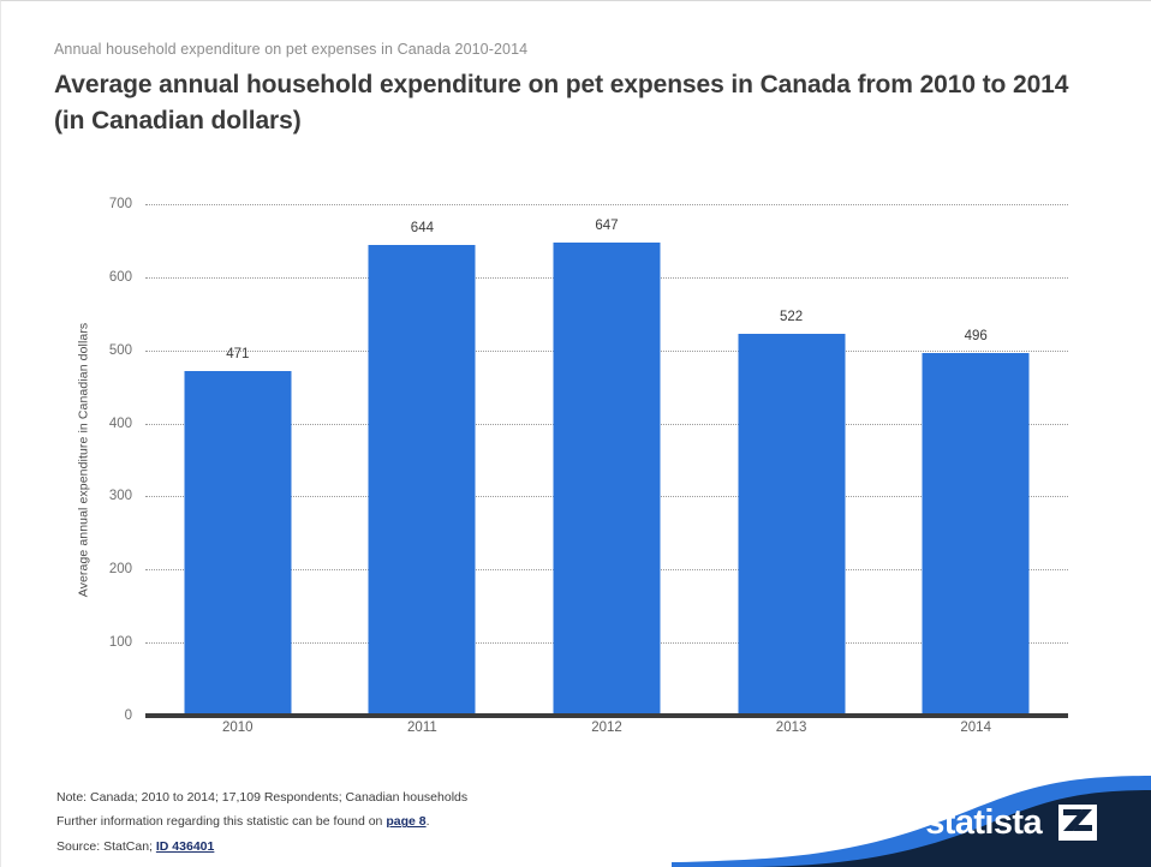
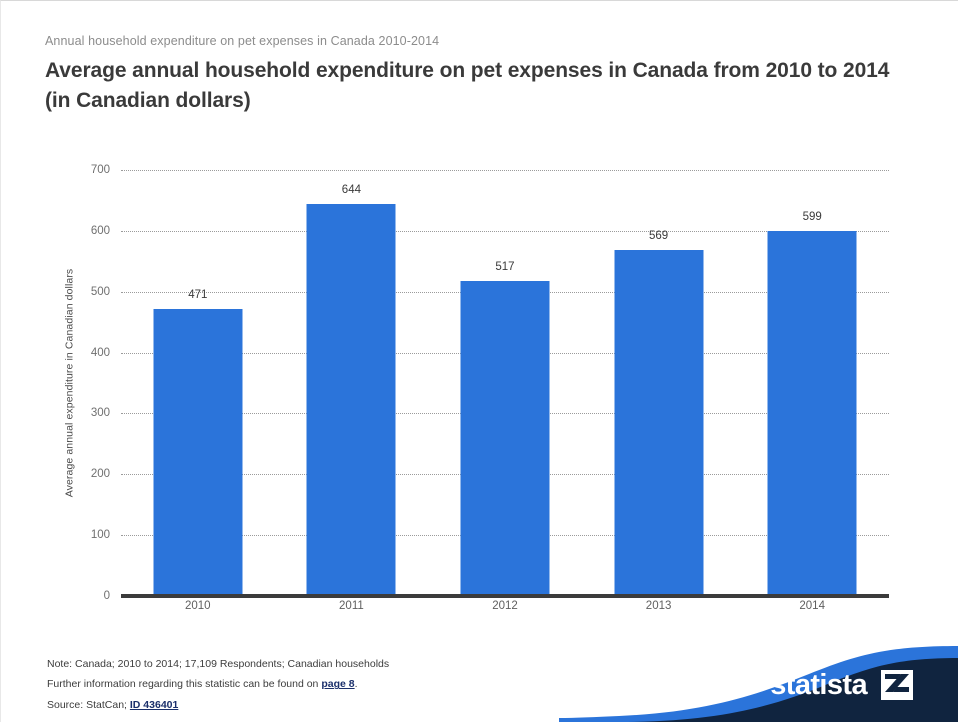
2012: 647 -> 517
2013: 522 -> 569
2014: 496 -> 599
